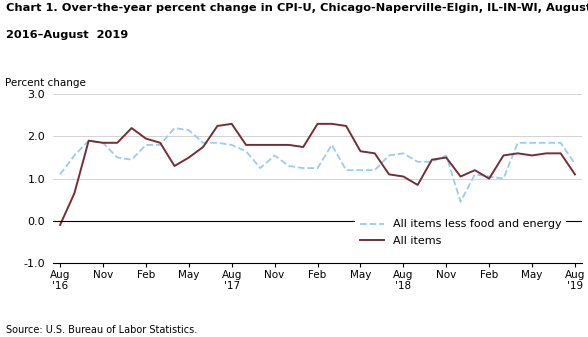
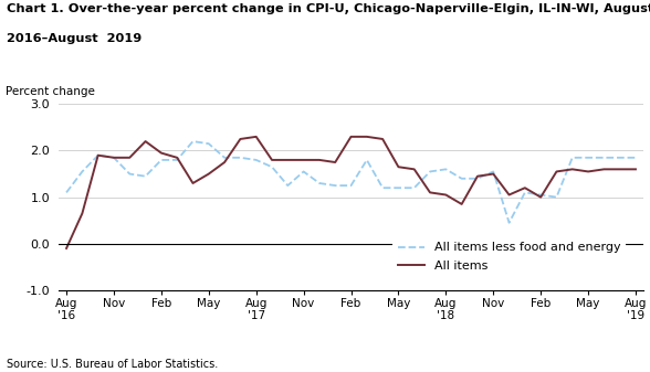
All items/Aug '19: 1.10 -> 1.60
All items less food and energy/Aug '19: 1.35 -> 1.85
